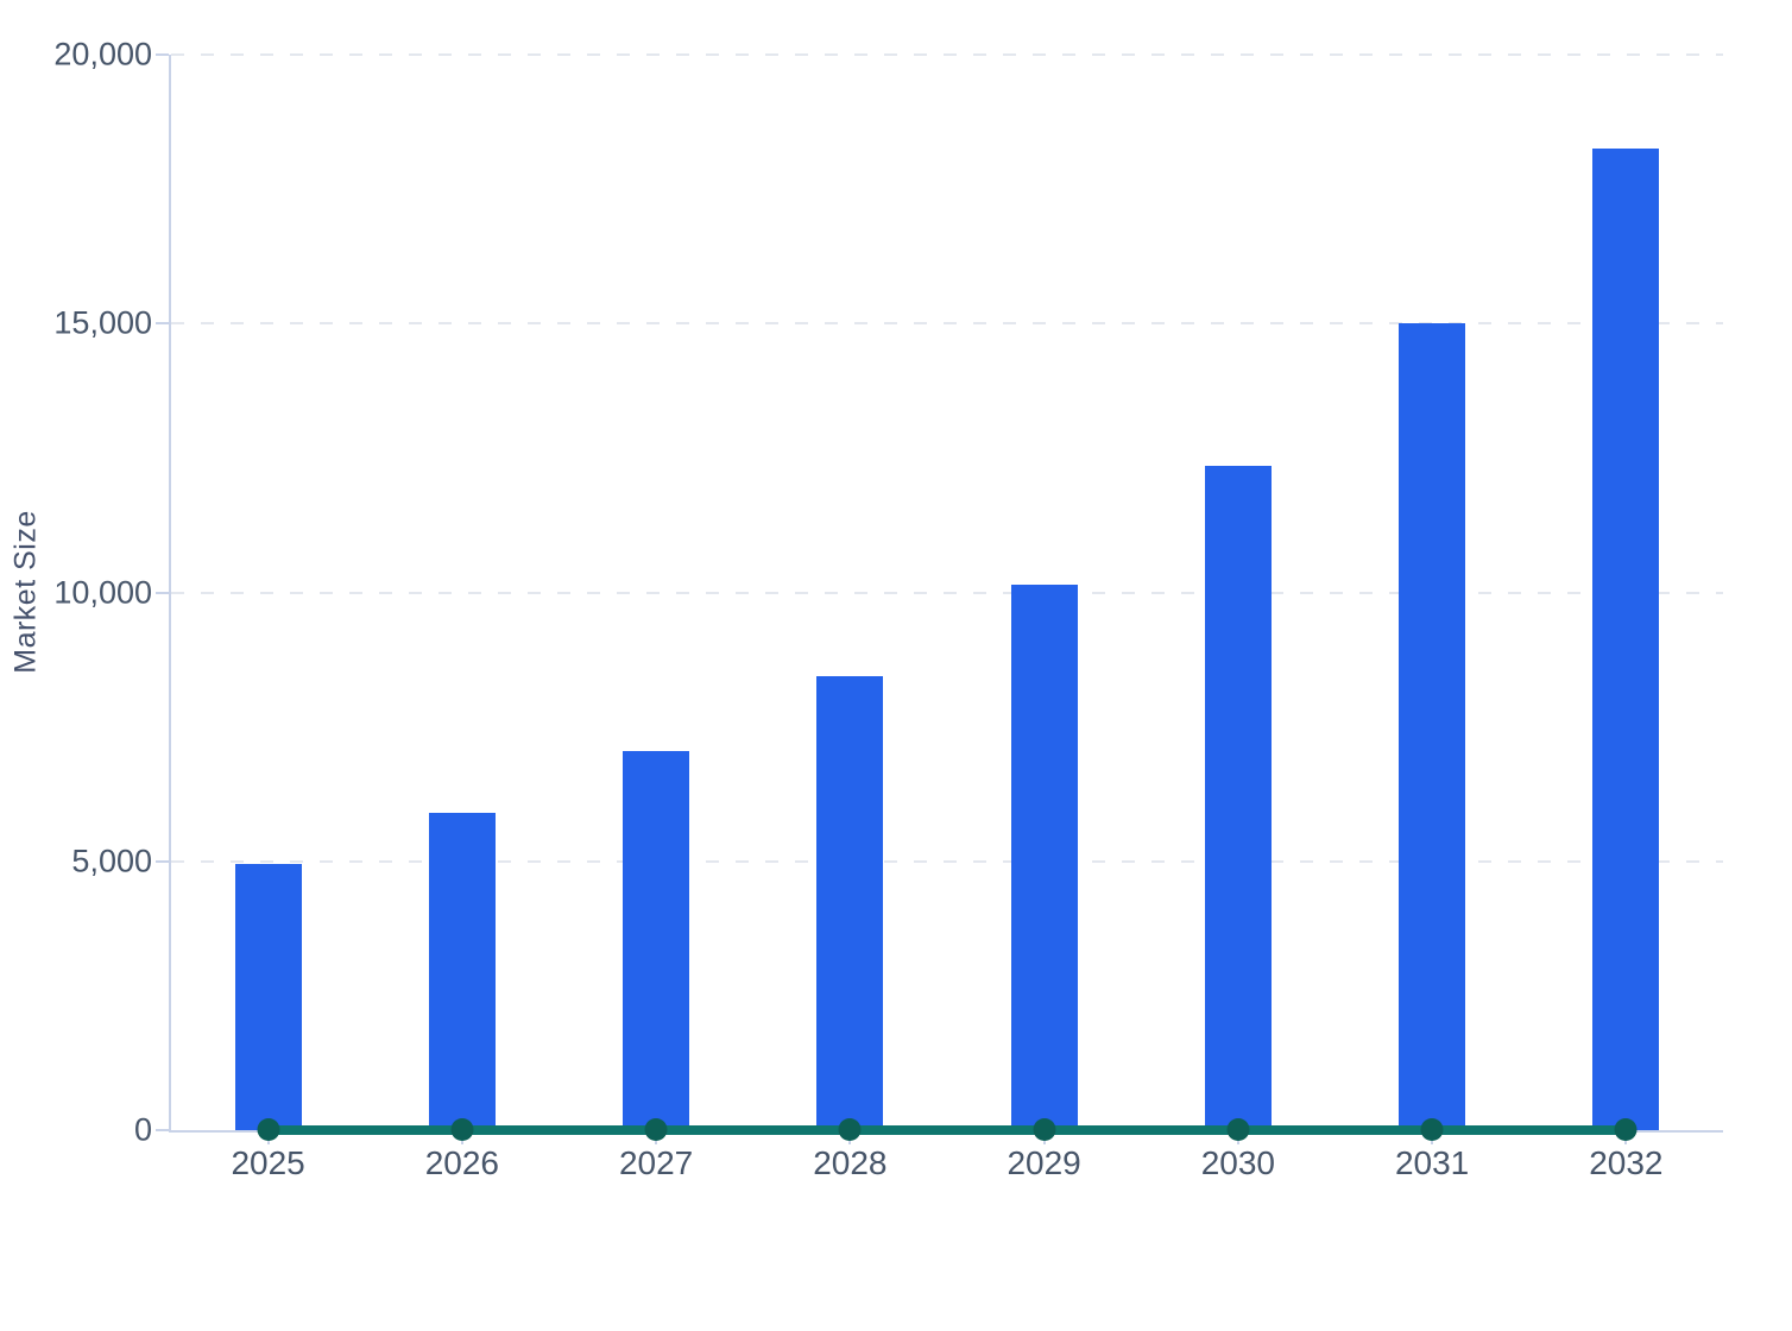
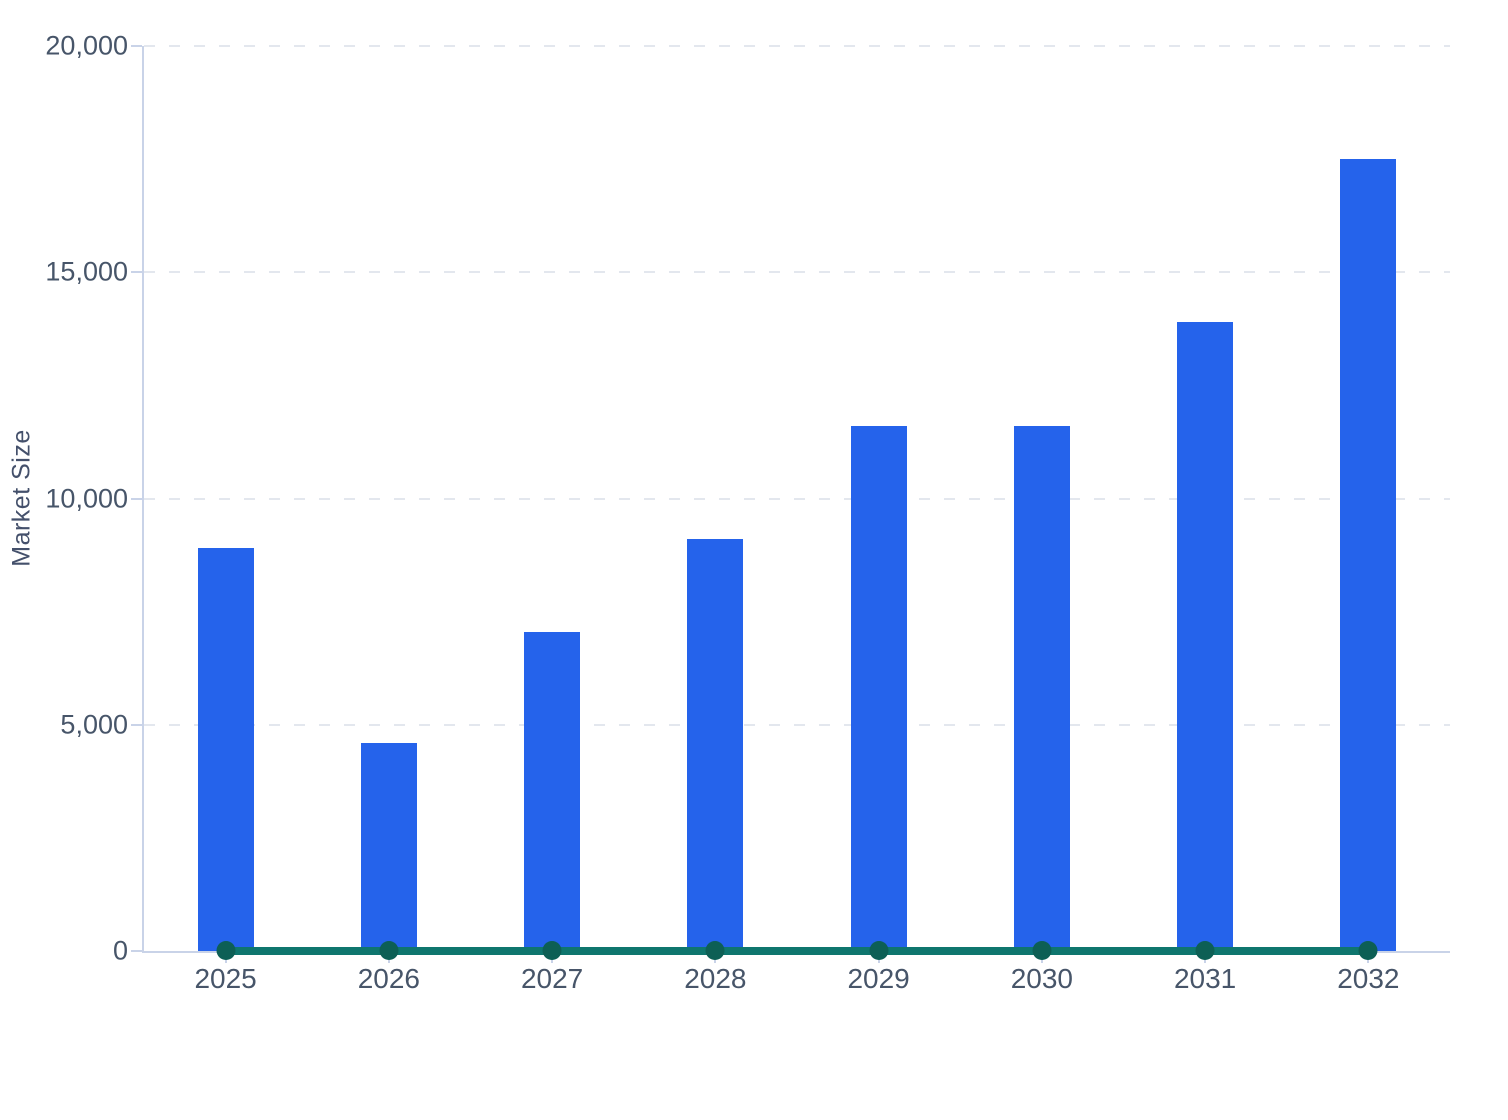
Market Size/2025: 5000 -> 8900
Market Size/2026: 5900 -> 4600
Market Size/2028: 8400 -> 9100
Market Size/2029: 10200 -> 11600
Market Size/2030: 12400 -> 11600
Market Size/2031: 15000 -> 13900
Market Size/2032: 18200 -> 17500
